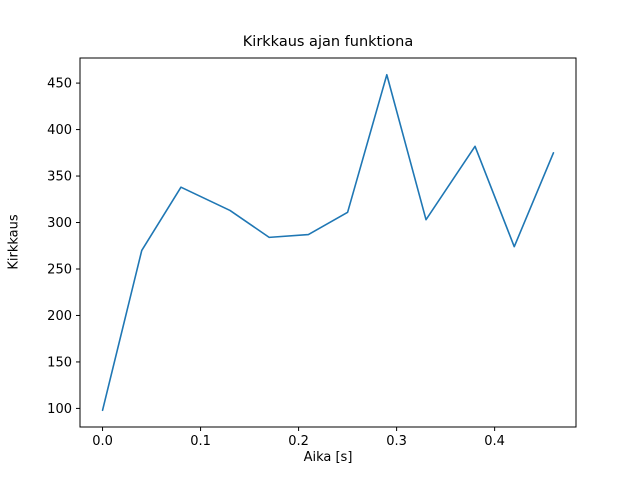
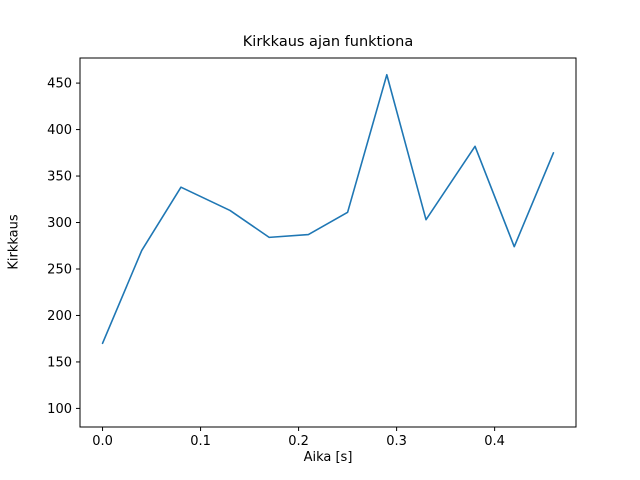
0.0: 100 -> 170
